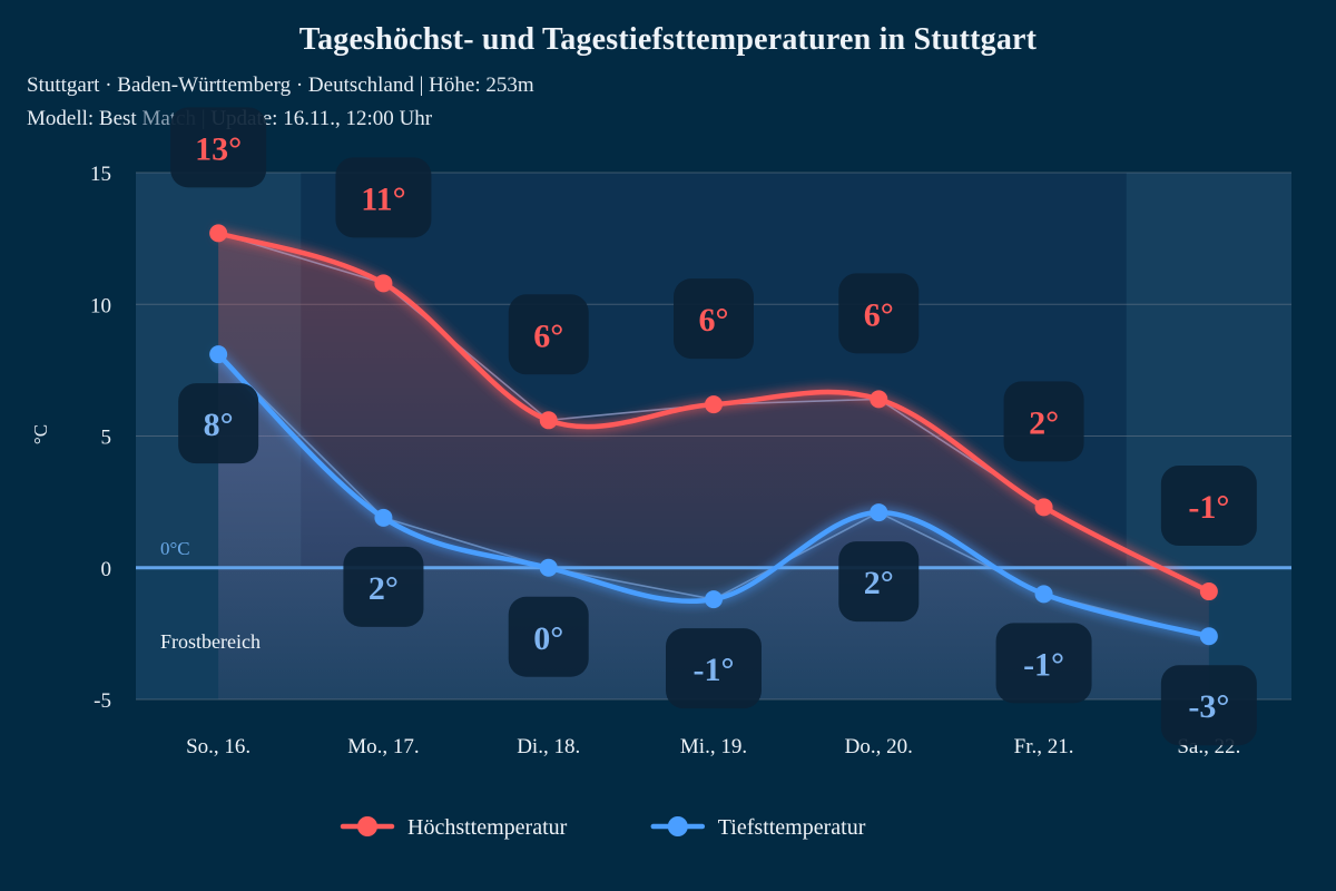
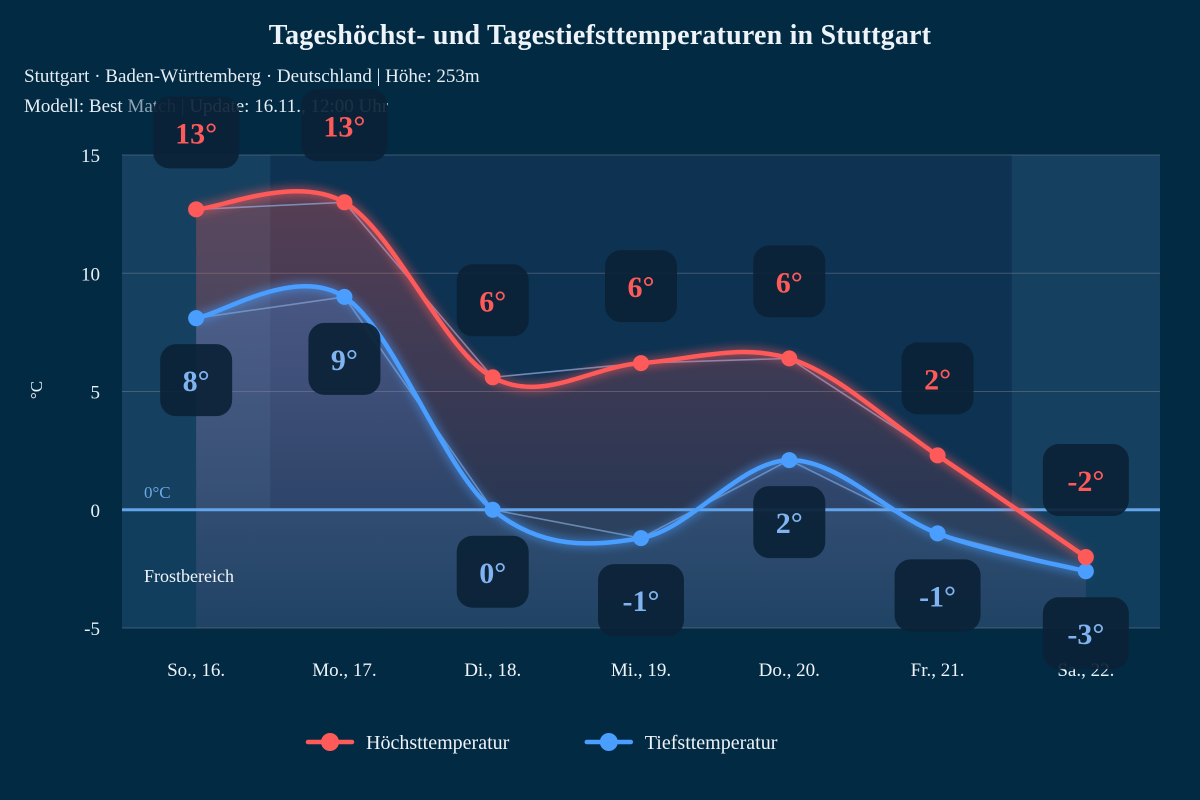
Höchsttemperatur/Mo., 17.: 11° -> 13°
Tiefsttemperatur/Mo., 17.: 2° -> 9°
Höchsttemperatur/Sa., 22.: -1° -> -2°
